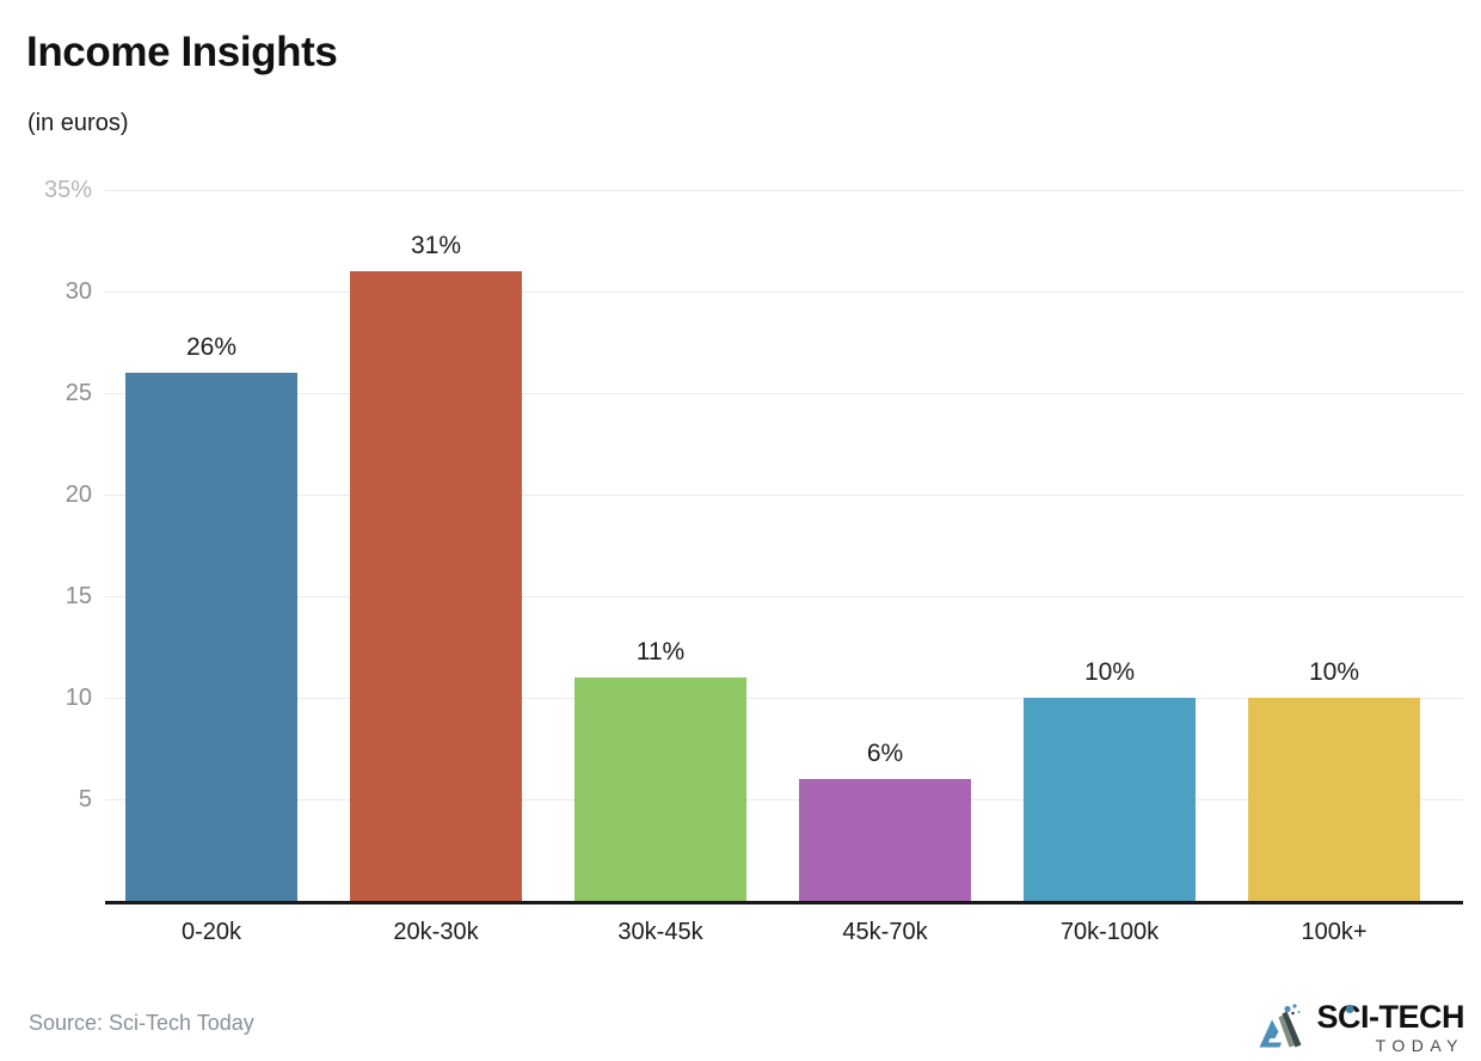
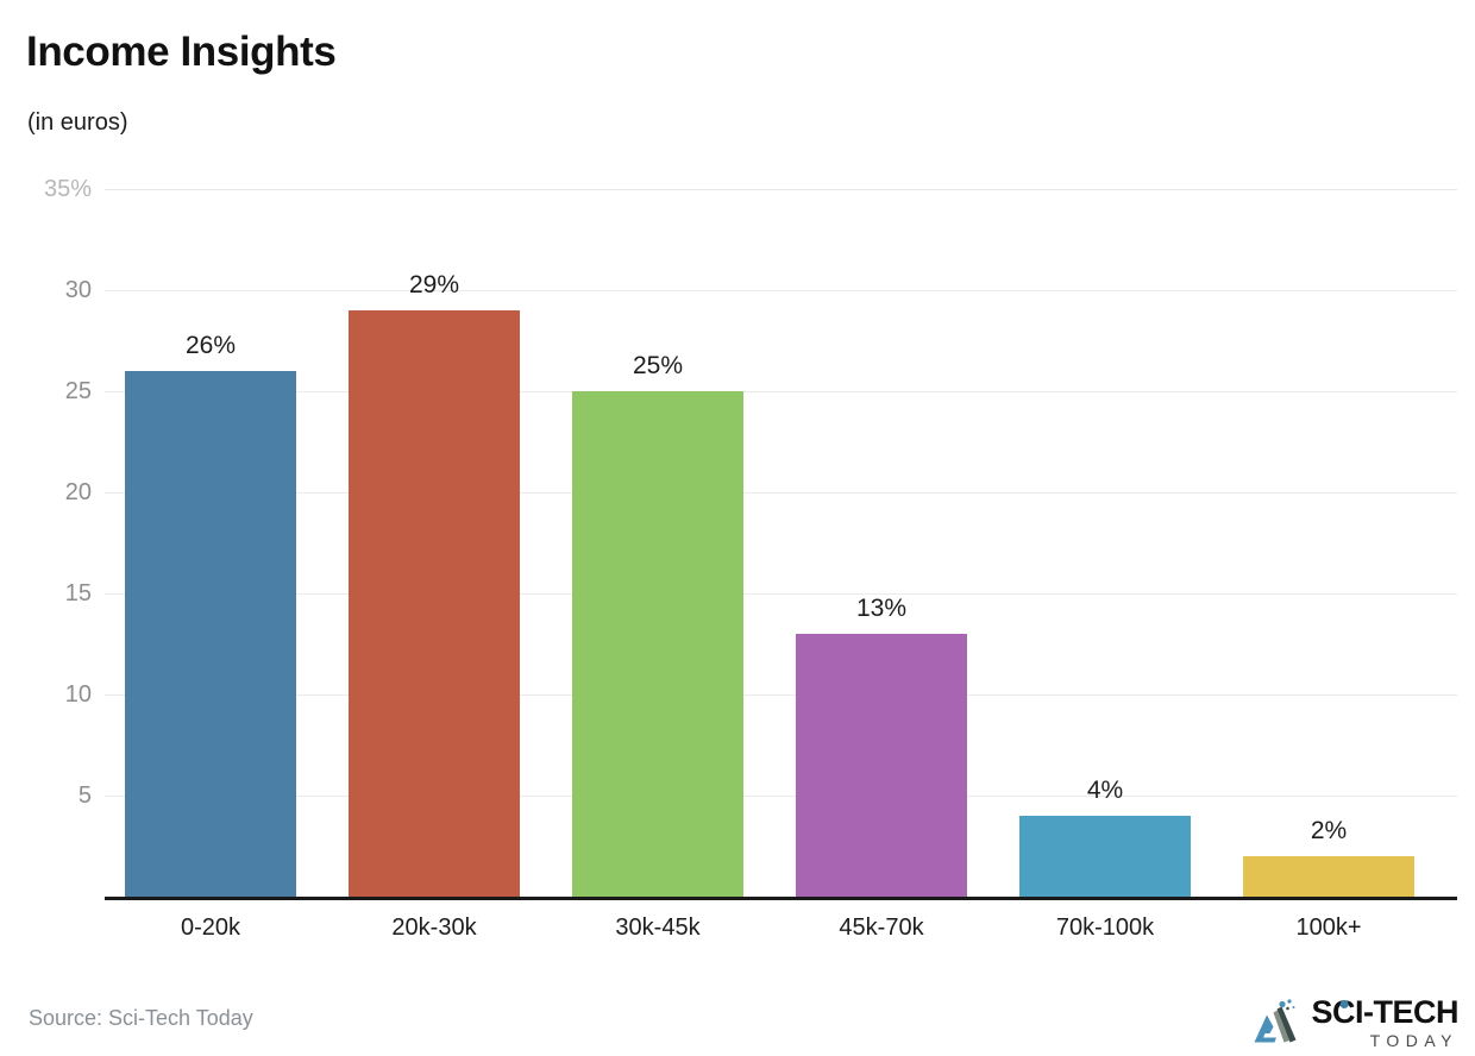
20k-30k: 31% -> 29%
30k-45k: 11% -> 25%
45k-70k: 6% -> 13%
70k-100k: 10% -> 4%
100k+: 10% -> 2%
